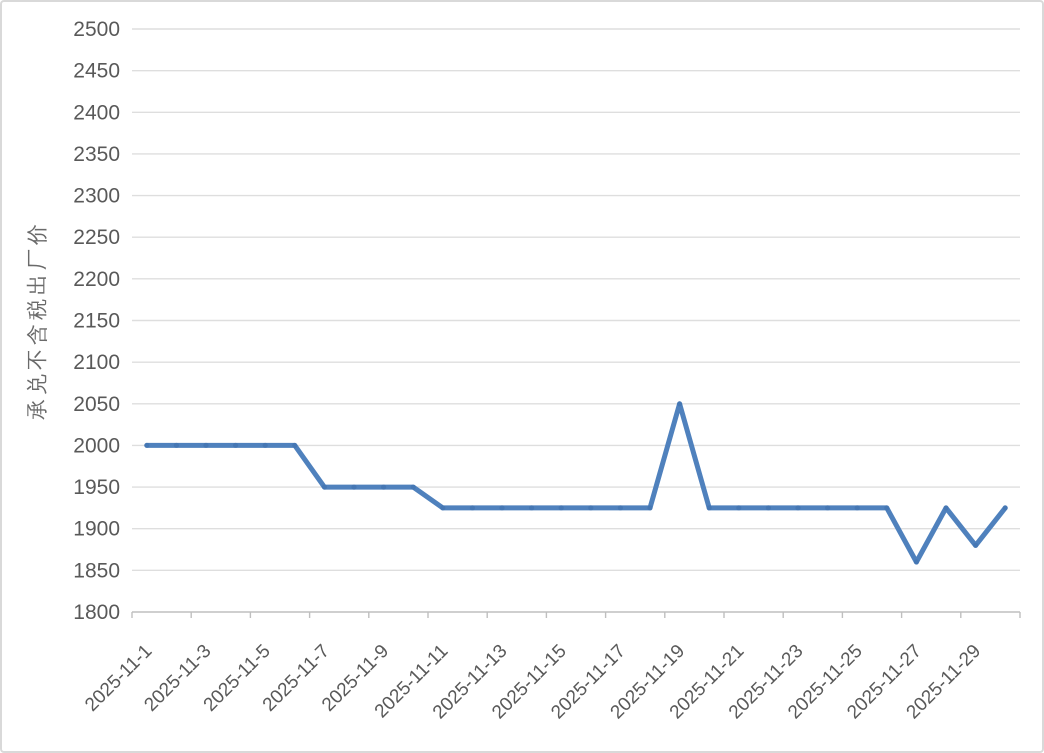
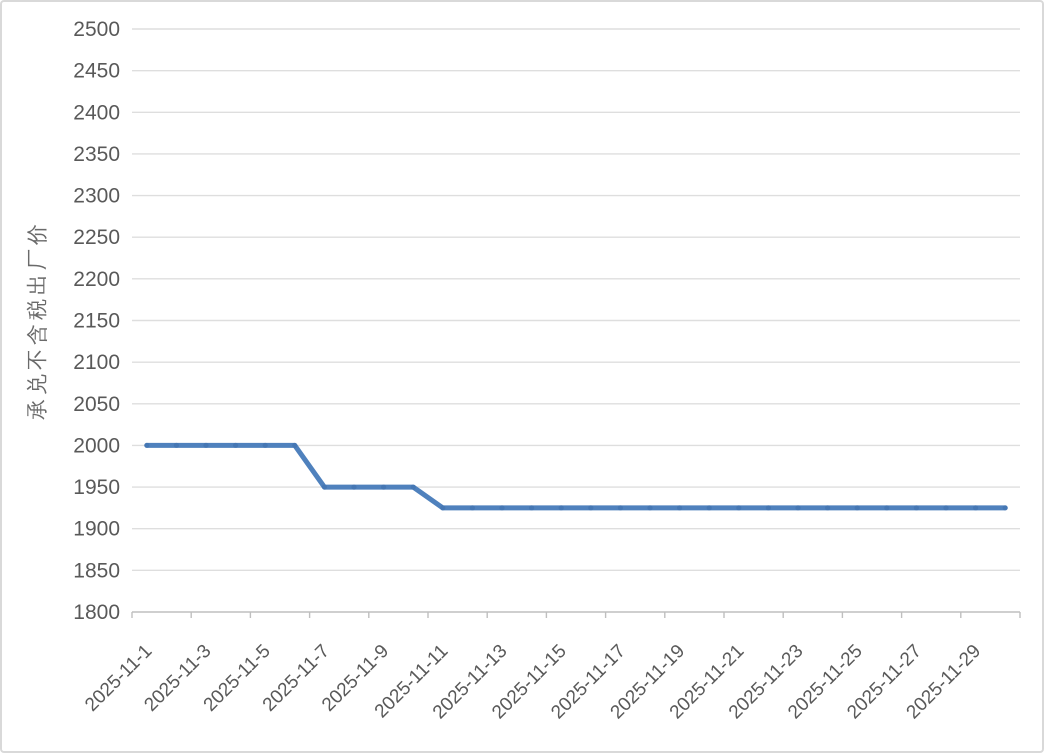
2025-11-19: 2050 -> 1920
2025-11-27: 1860 -> 1920
2025-11-29: 1880 -> 1920
